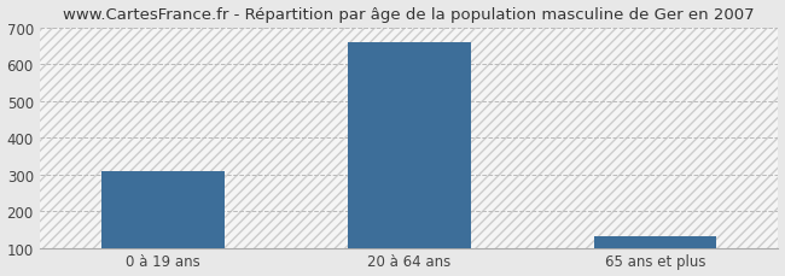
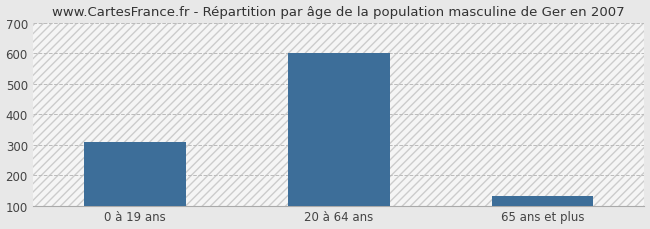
20 à 64 ans: 660 -> 600
